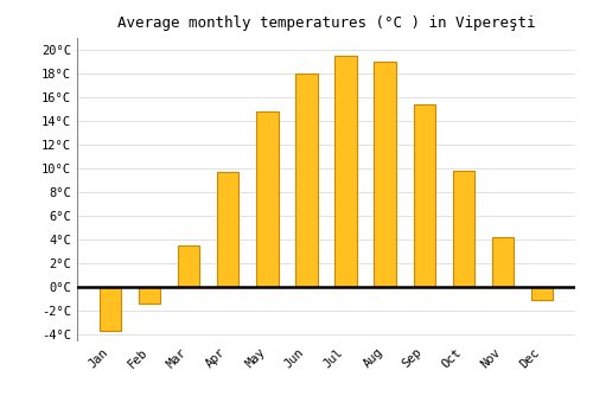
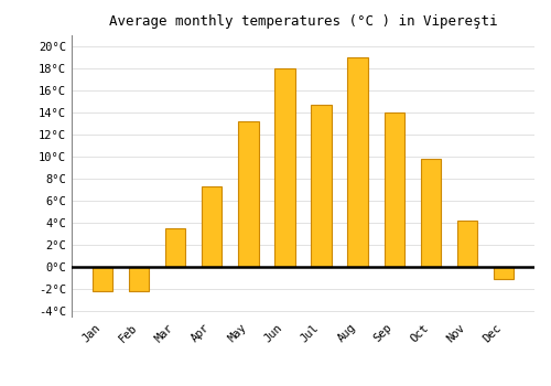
Jan: -3.7°C -> -2.2°C
Feb: -1.4°C -> -2.2°C
Apr: 9.7°C -> 7.3°C
May: 14.8°C -> 13.2°C
Jul: 19.5°C -> 14.7°C
Sep: 15.4°C -> 14.0°C
